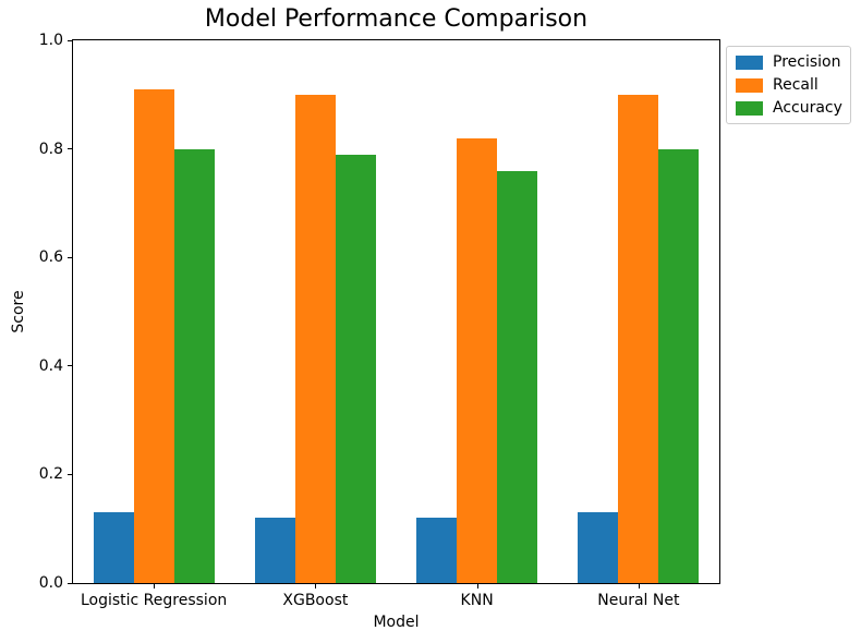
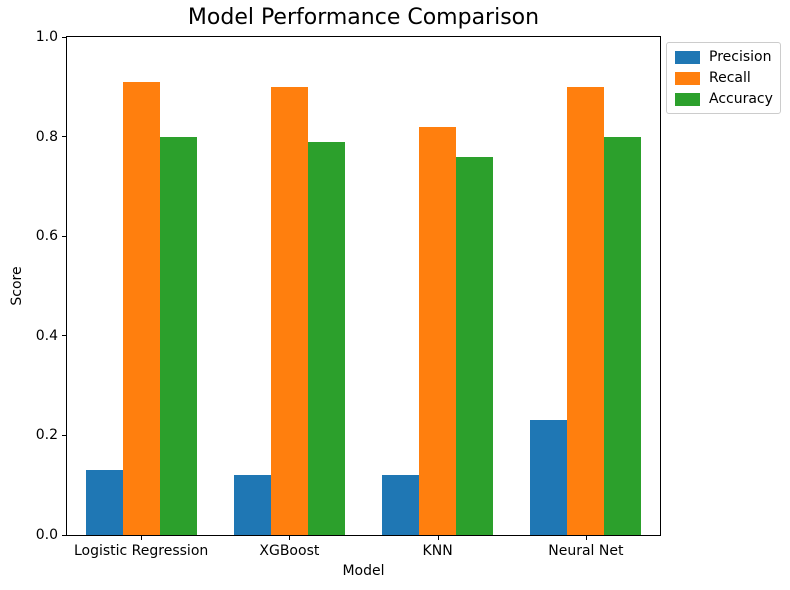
Precision/Neural Net: 0.13 -> 0.23
